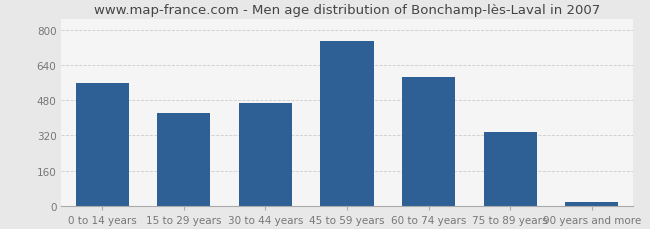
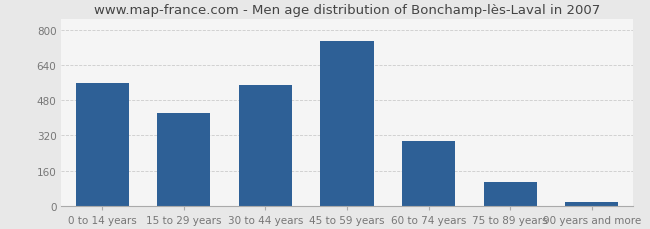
30 to 44 years: 465 -> 548
60 to 74 years: 585 -> 295
75 to 89 years: 335 -> 106
